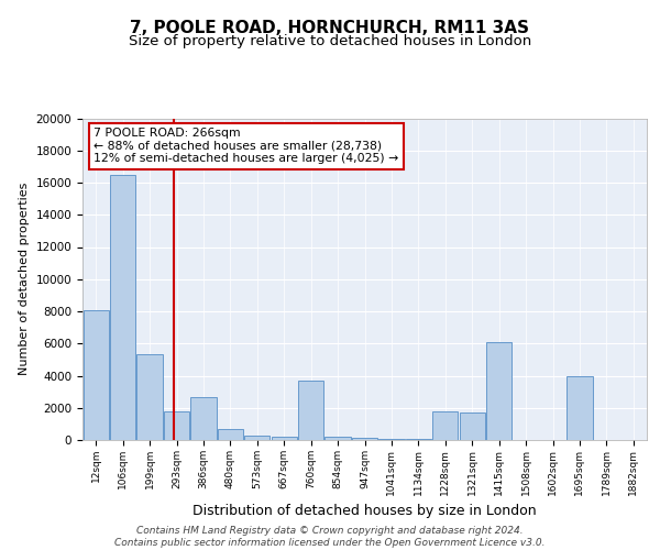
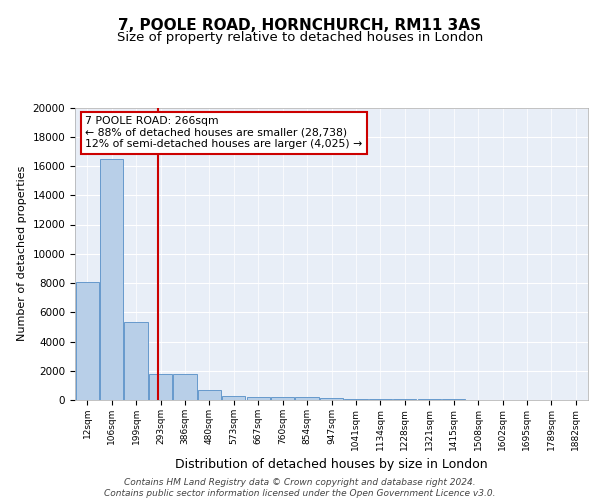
386sqm: 2700 -> 1800
760sqm: 3700 -> 200
1228sqm: 1800 -> 100
1321sqm: 1700 -> 0
1415sqm: 6100 -> 0
1695sqm: 4000 -> 0
